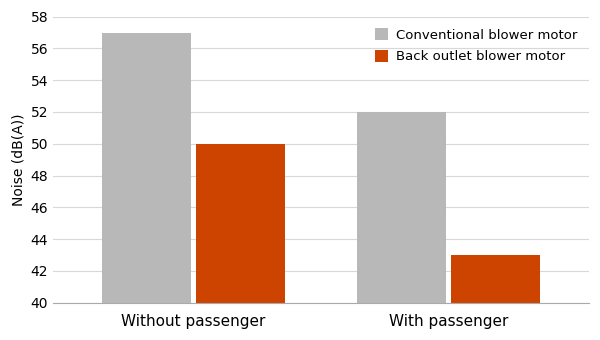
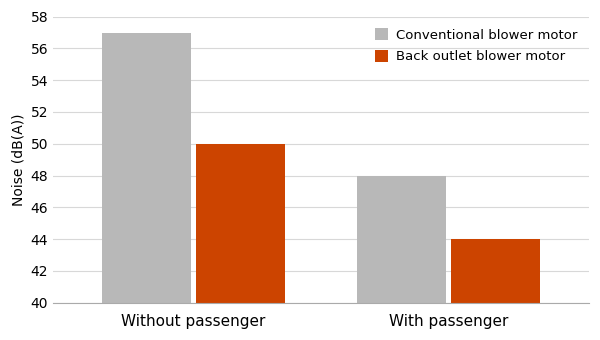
Conventional blower motor/With passenger: 52 -> 48
Back outlet blower motor/With passenger: 43 -> 44
